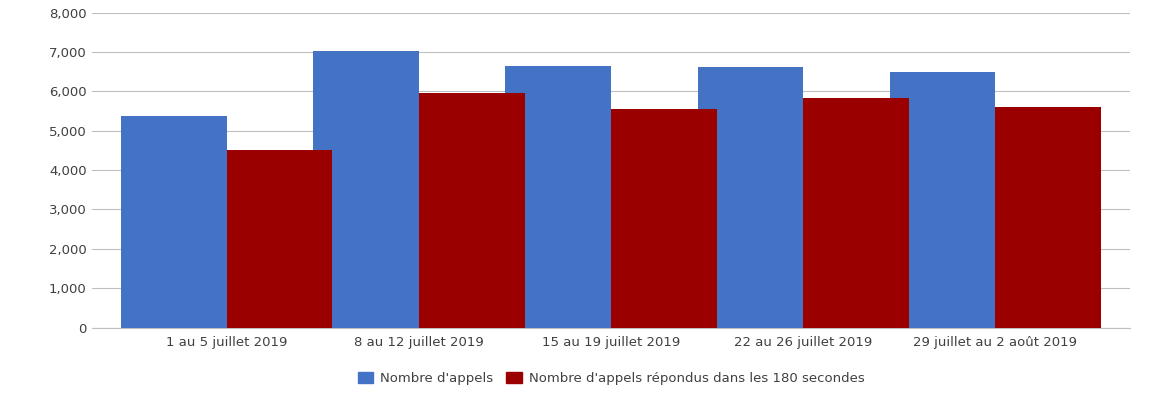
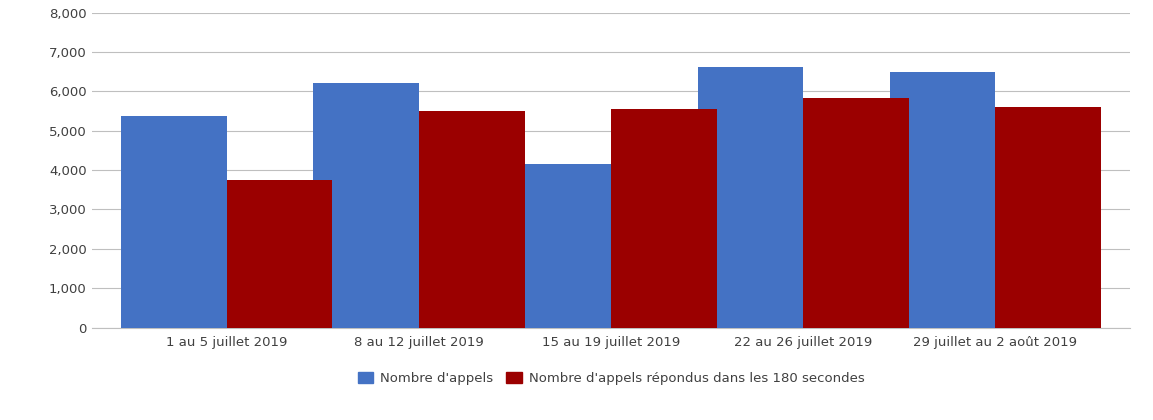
Nombre d'appels répondus dans les 180 secondes/1 au 5 juillet 2019: 4,510 -> 3,750
Nombre d'appels/8 au 12 juillet 2019: 7,030 -> 6,200
Nombre d'appels répondus dans les 180 secondes/8 au 12 juillet 2019: 5,950 -> 5,500
Nombre d'appels/15 au 19 juillet 2019: 6,650 -> 4,150
